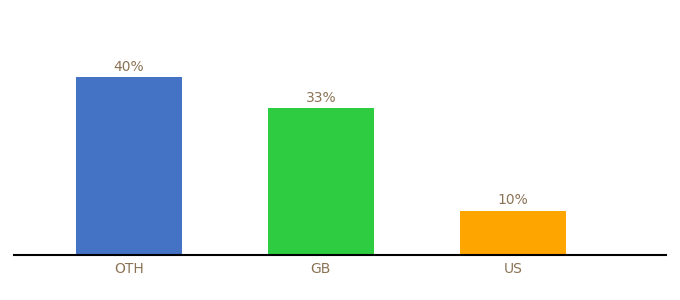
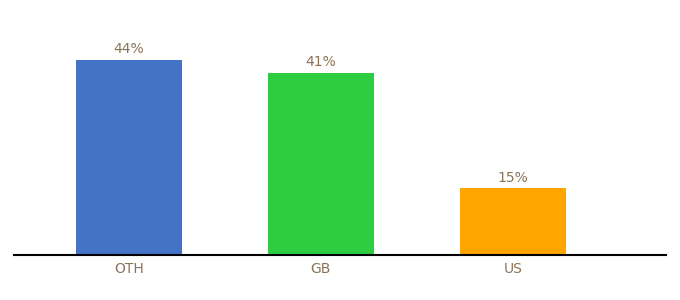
OTH: 40% -> 44%
GB: 33% -> 41%
US: 10% -> 15%
